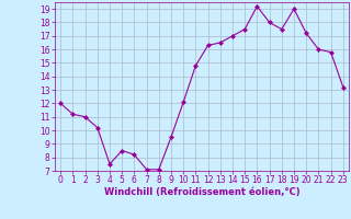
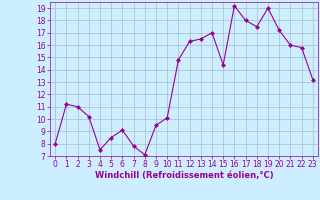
0: 12.0 -> 8.0
6: 8.2 -> 9.1
7: 7.1 -> 7.8
10: 12.1 -> 10.1
15: 17.5 -> 14.4
